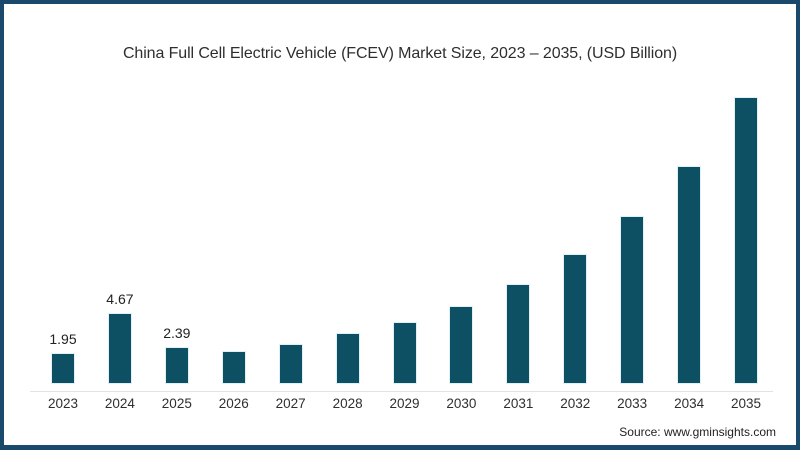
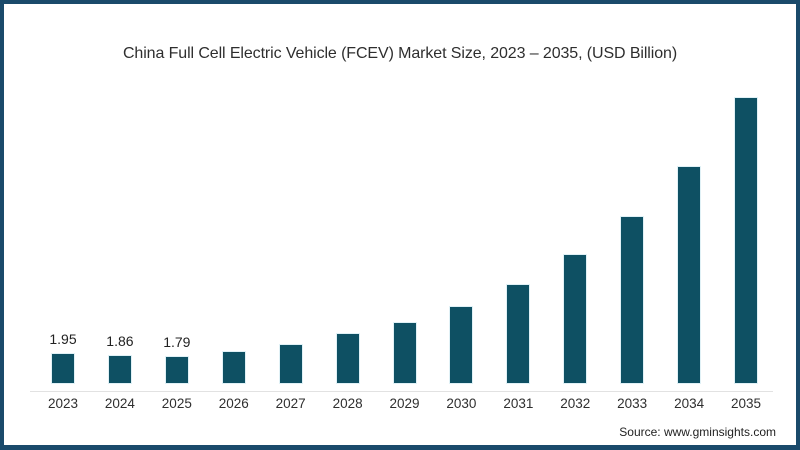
2024: 4.67 -> 1.86
2025: 2.39 -> 1.79
